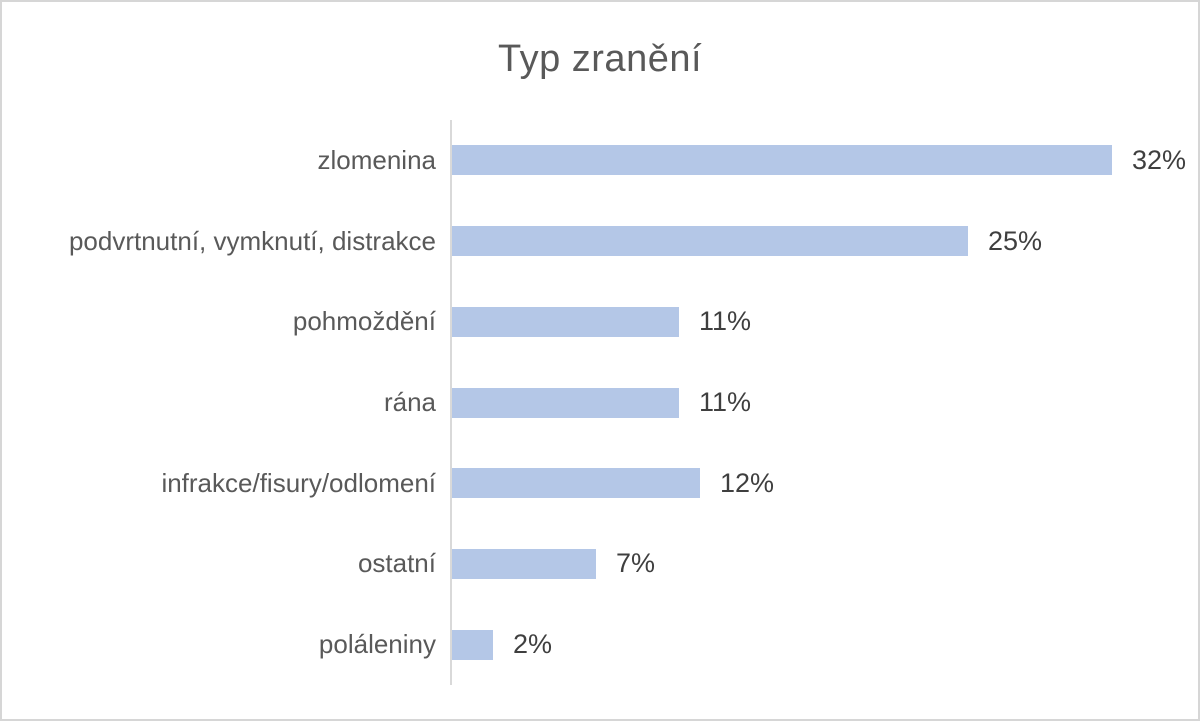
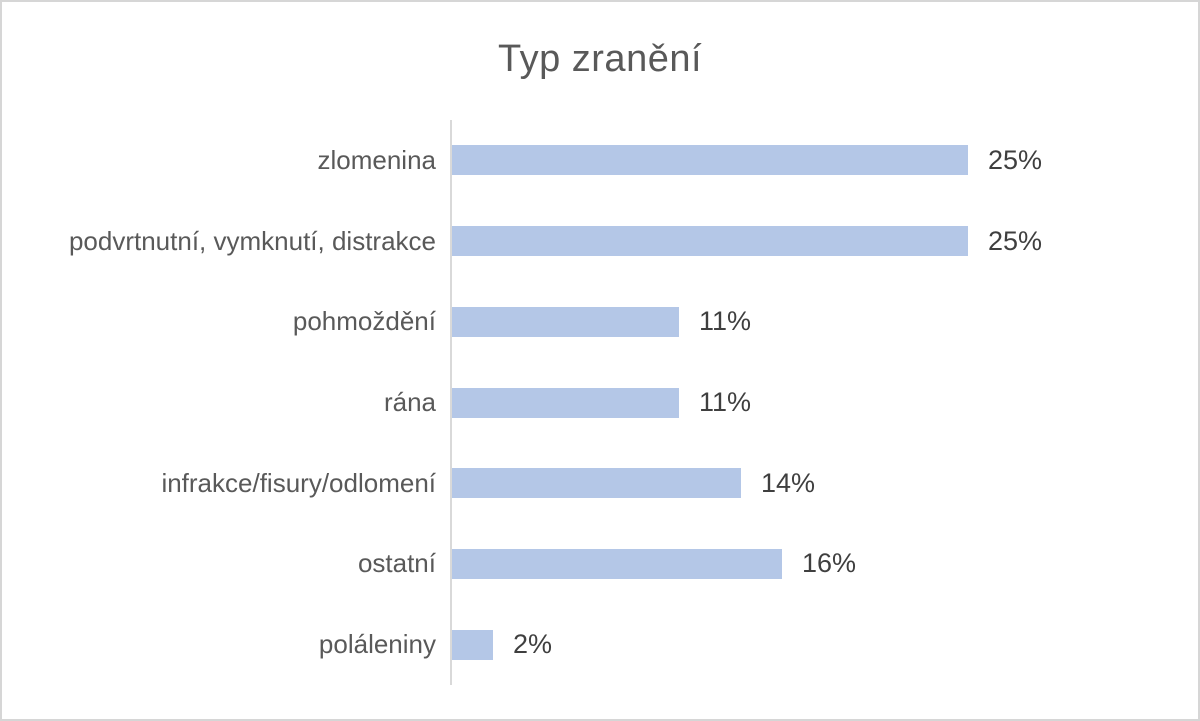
zlomenina: 32% -> 25%
infrakce/fisury/odlomení: 12% -> 14%
ostatní: 7% -> 16%
